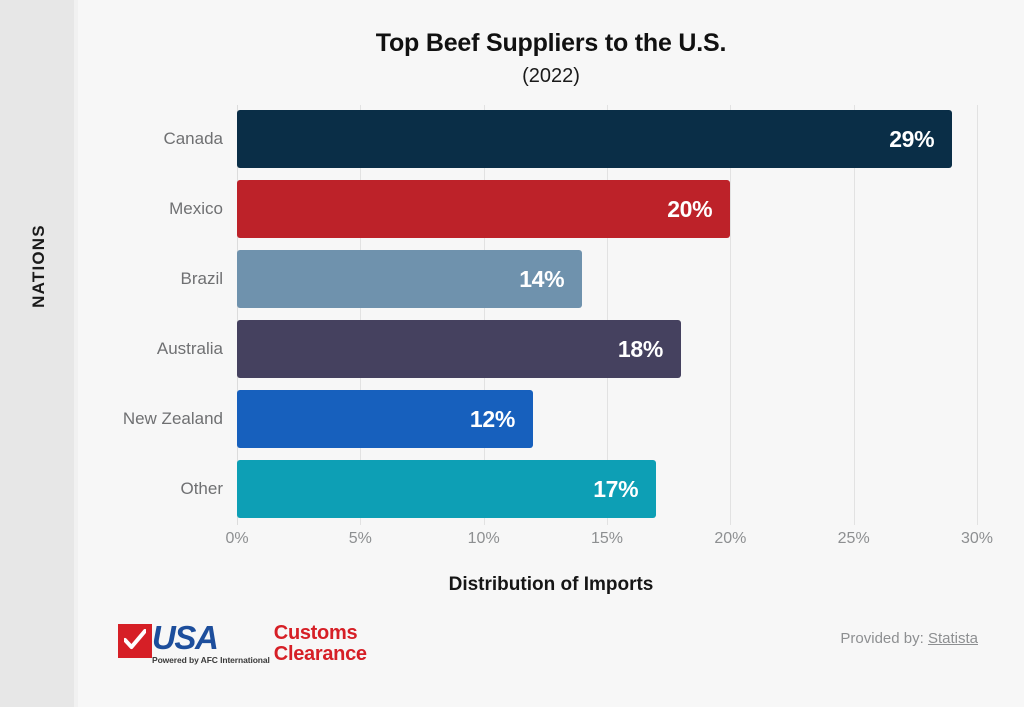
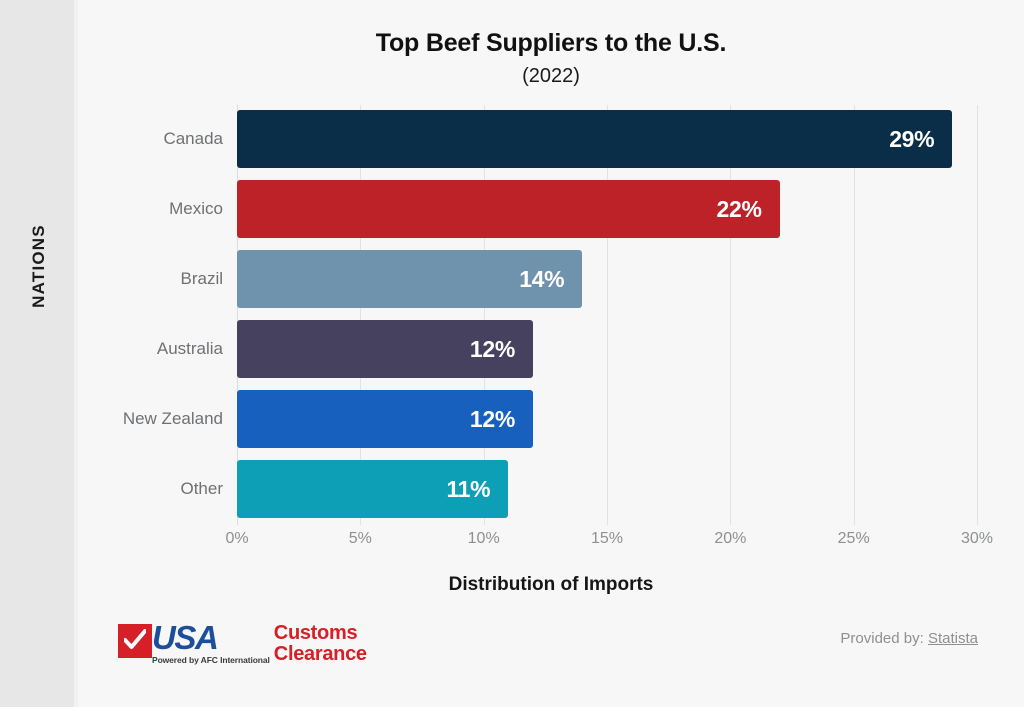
Mexico: 20% -> 22%
Australia: 18% -> 12%
Other: 17% -> 11%
